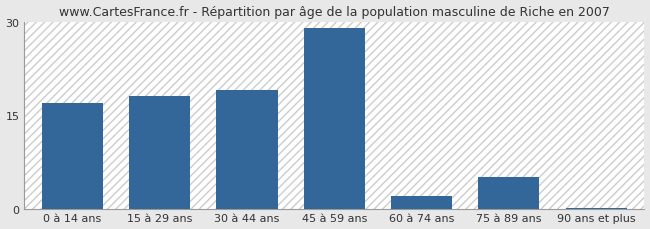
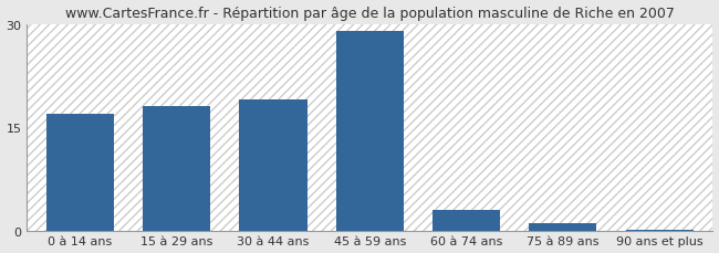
60 à 74 ans: 2.0 -> 3.0
75 à 89 ans: 5.0 -> 1.0
